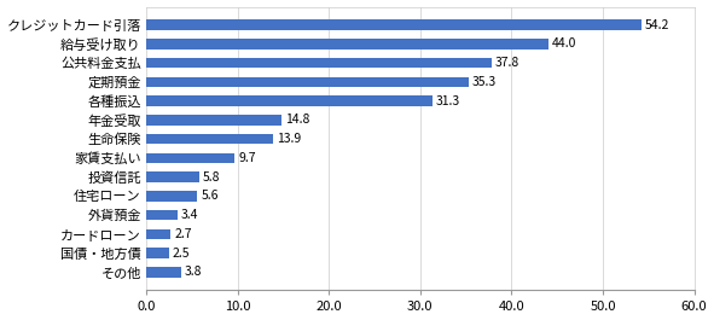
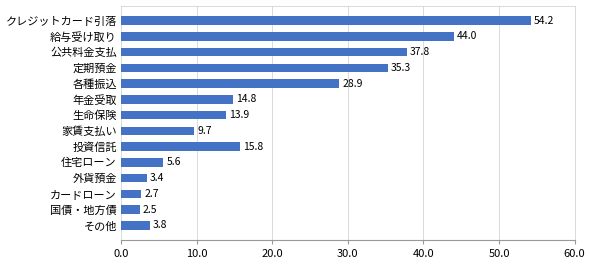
各種振込: 31.3 -> 28.9
投資信託: 5.8 -> 15.8
